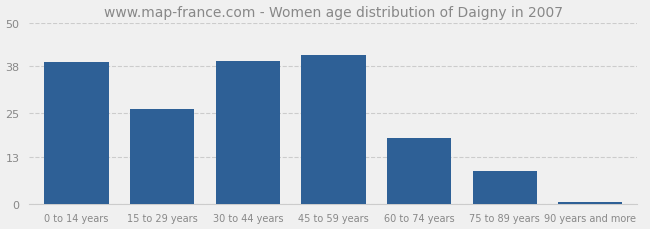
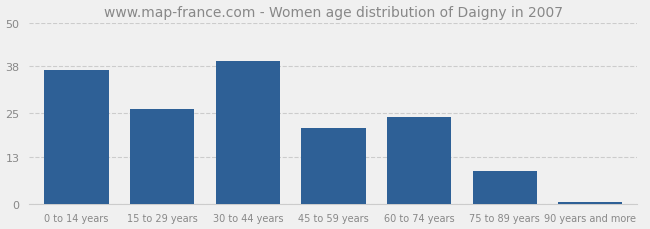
0 to 14 years: 39.0 -> 37.0
45 to 59 years: 41.0 -> 21.0
60 to 74 years: 18.0 -> 24.0
